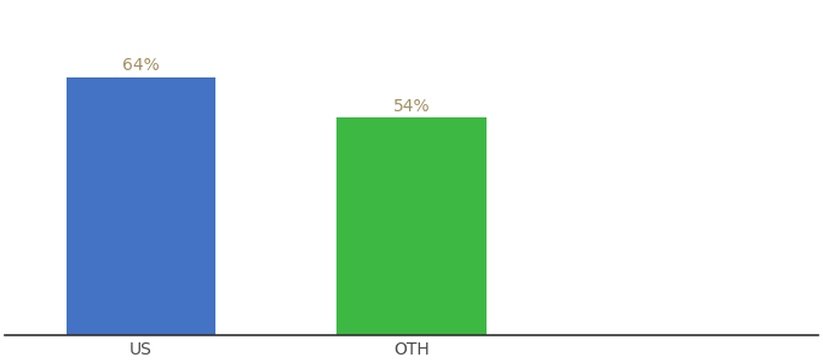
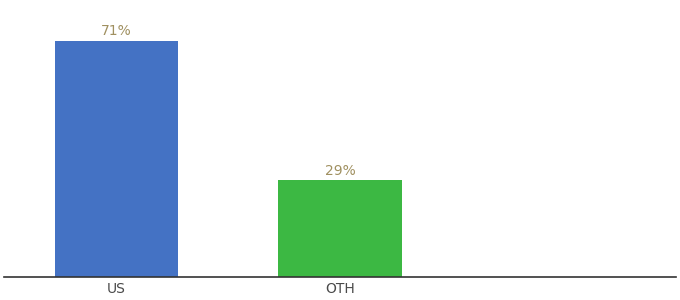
US: 64% -> 71%
OTH: 54% -> 29%
